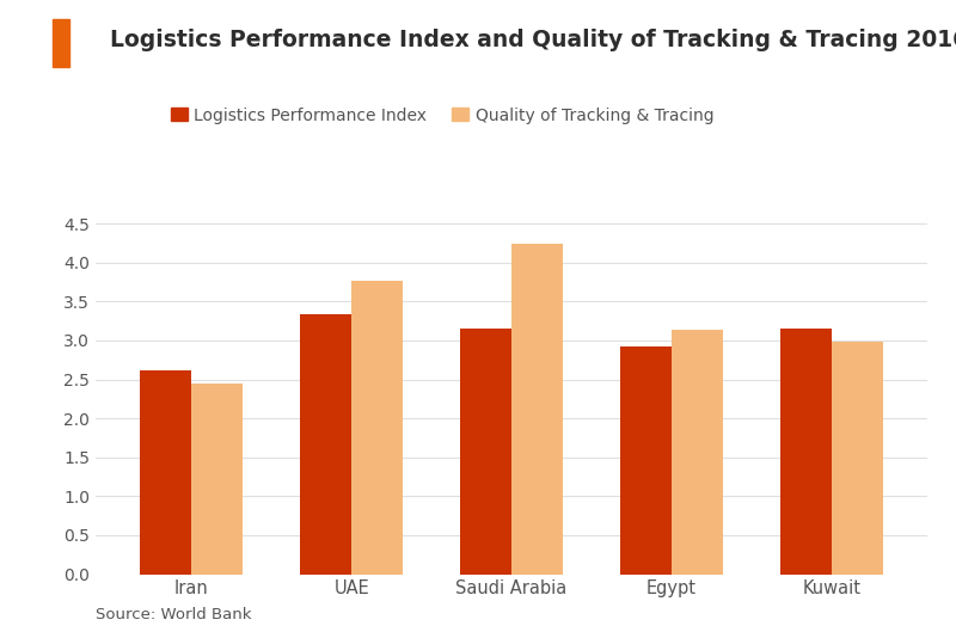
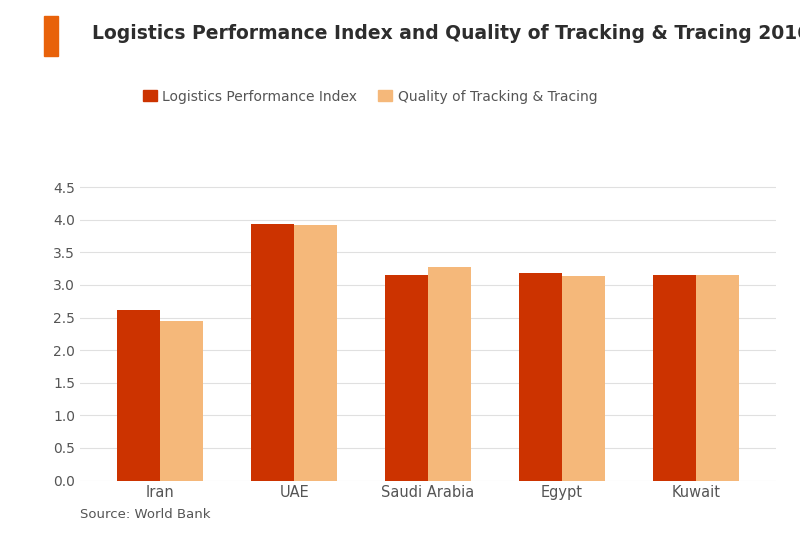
Logistics Performance Index/UAE: 3.34 -> 3.94
Quality of Tracking & Tracing/UAE: 3.76 -> 3.92
Quality of Tracking & Tracing/Saudi Arabia: 4.24 -> 3.27
Logistics Performance Index/Egypt: 2.92 -> 3.18
Quality of Tracking & Tracing/Kuwait: 2.98 -> 3.16
